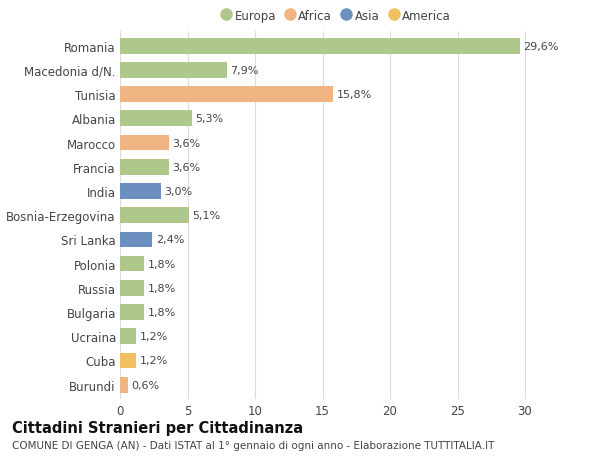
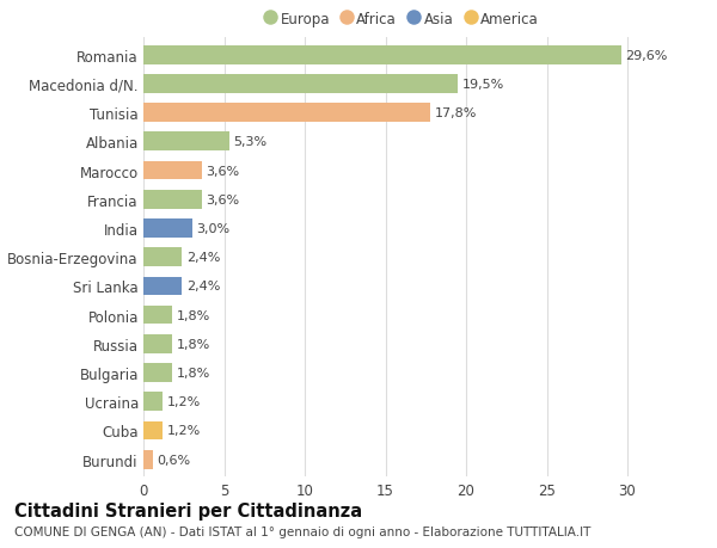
Macedonia d/N.: 7,9% -> 19,5%
Tunisia: 15,8% -> 17,8%
Bosnia-Erzegovina: 5,1% -> 2,4%
